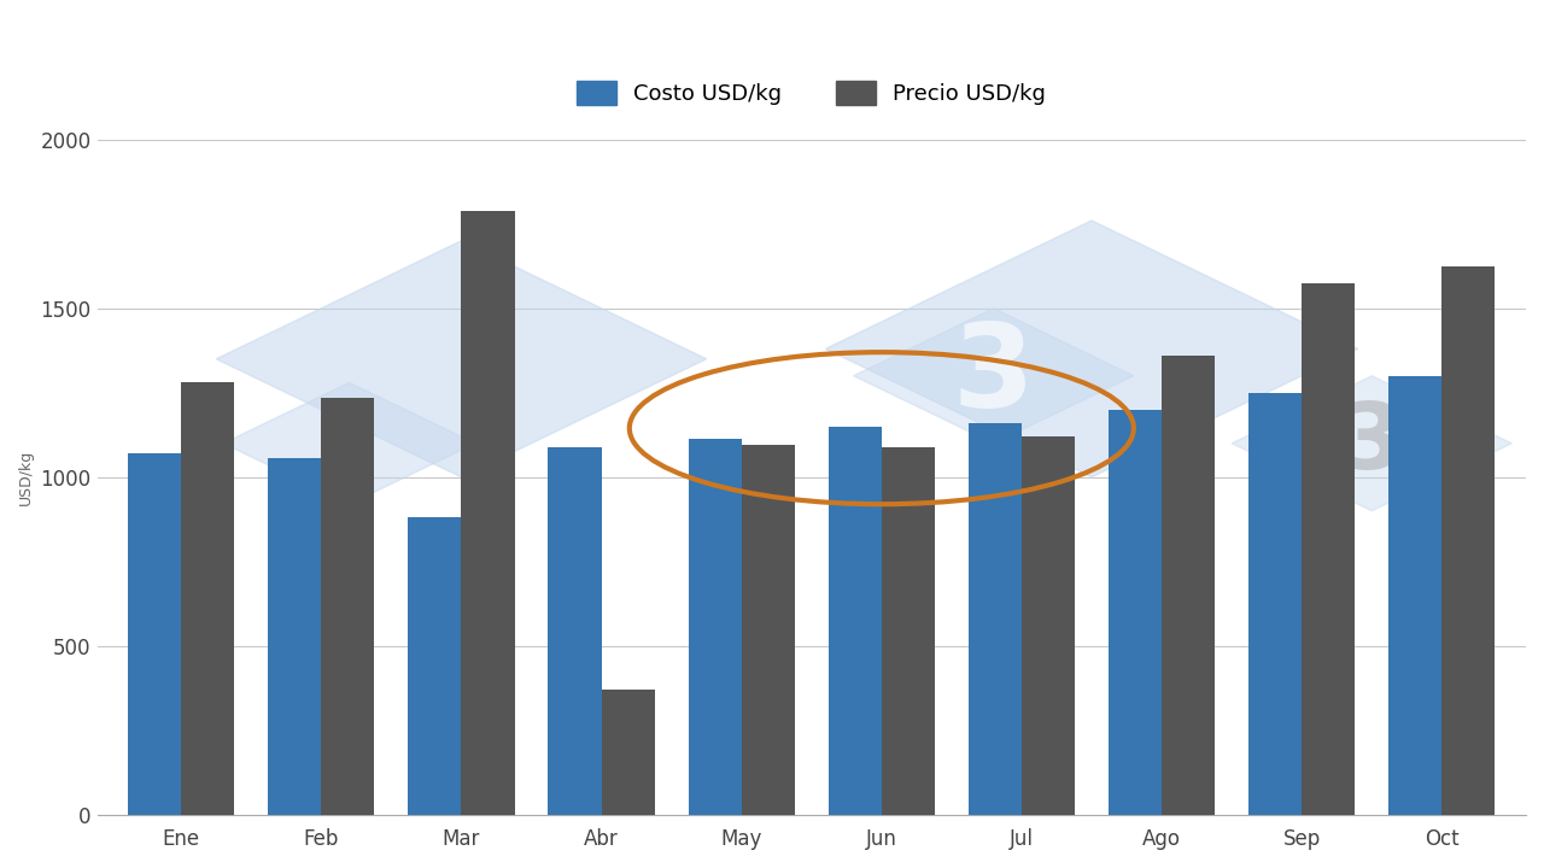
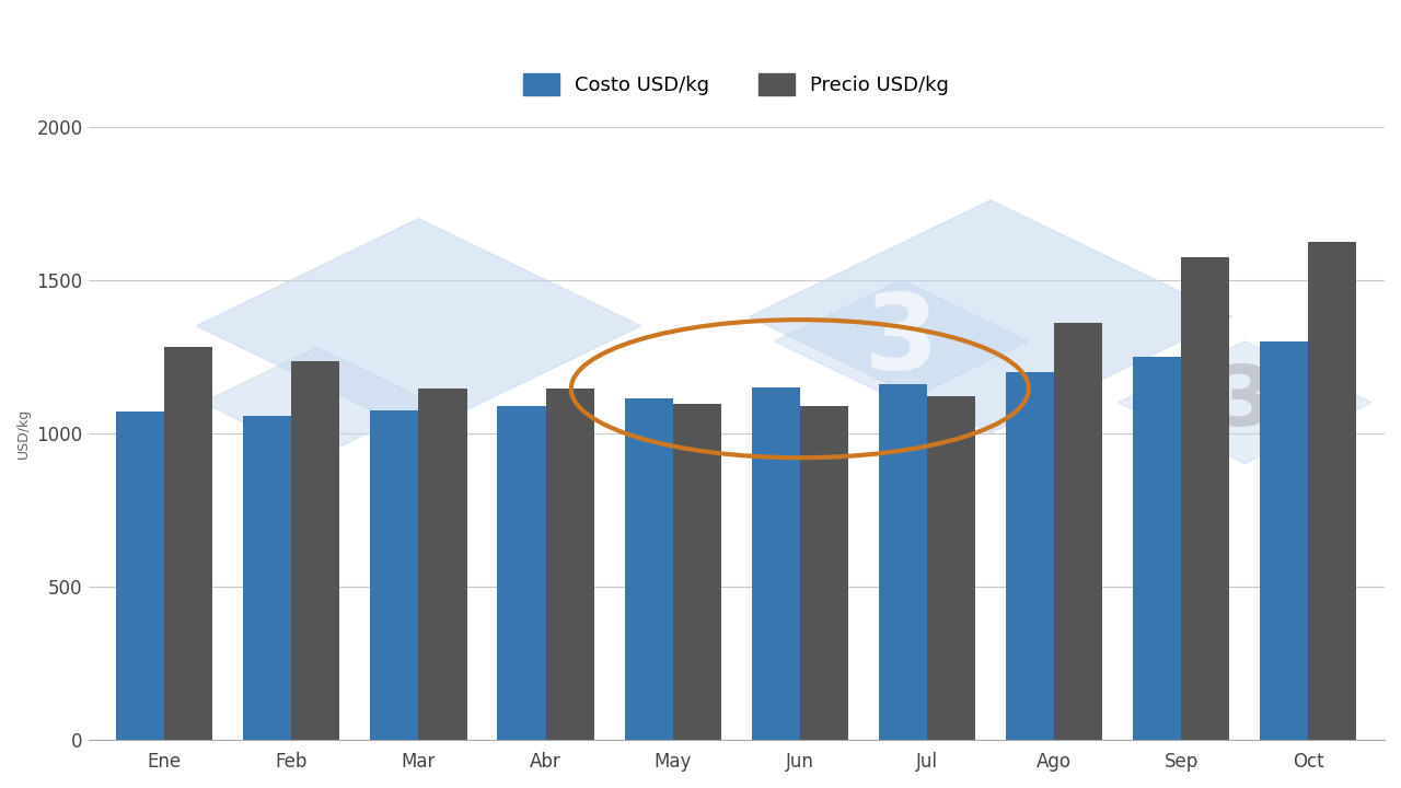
Costo USD/kg/Mar: 880 -> 1075
Precio USD/kg/Mar: 1790 -> 1145
Precio USD/kg/Abr: 370 -> 1145
